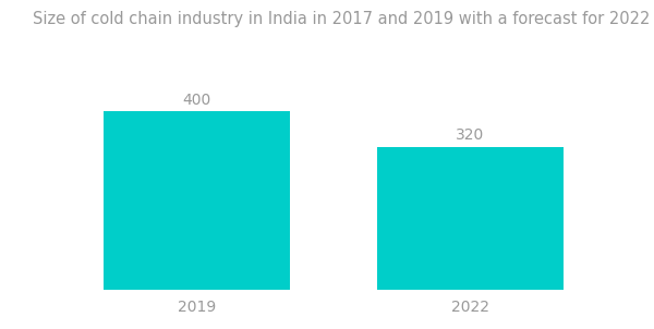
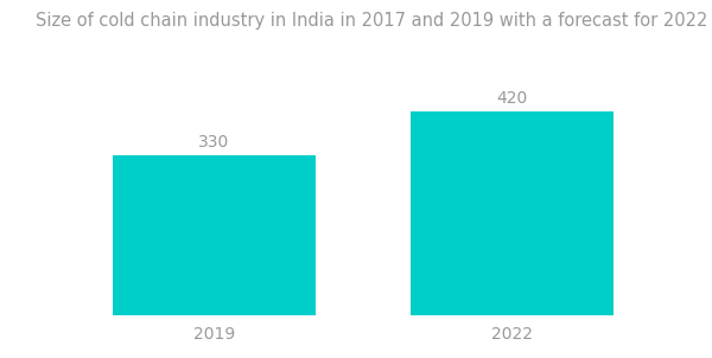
2019: 400 -> 330
2022: 320 -> 420
